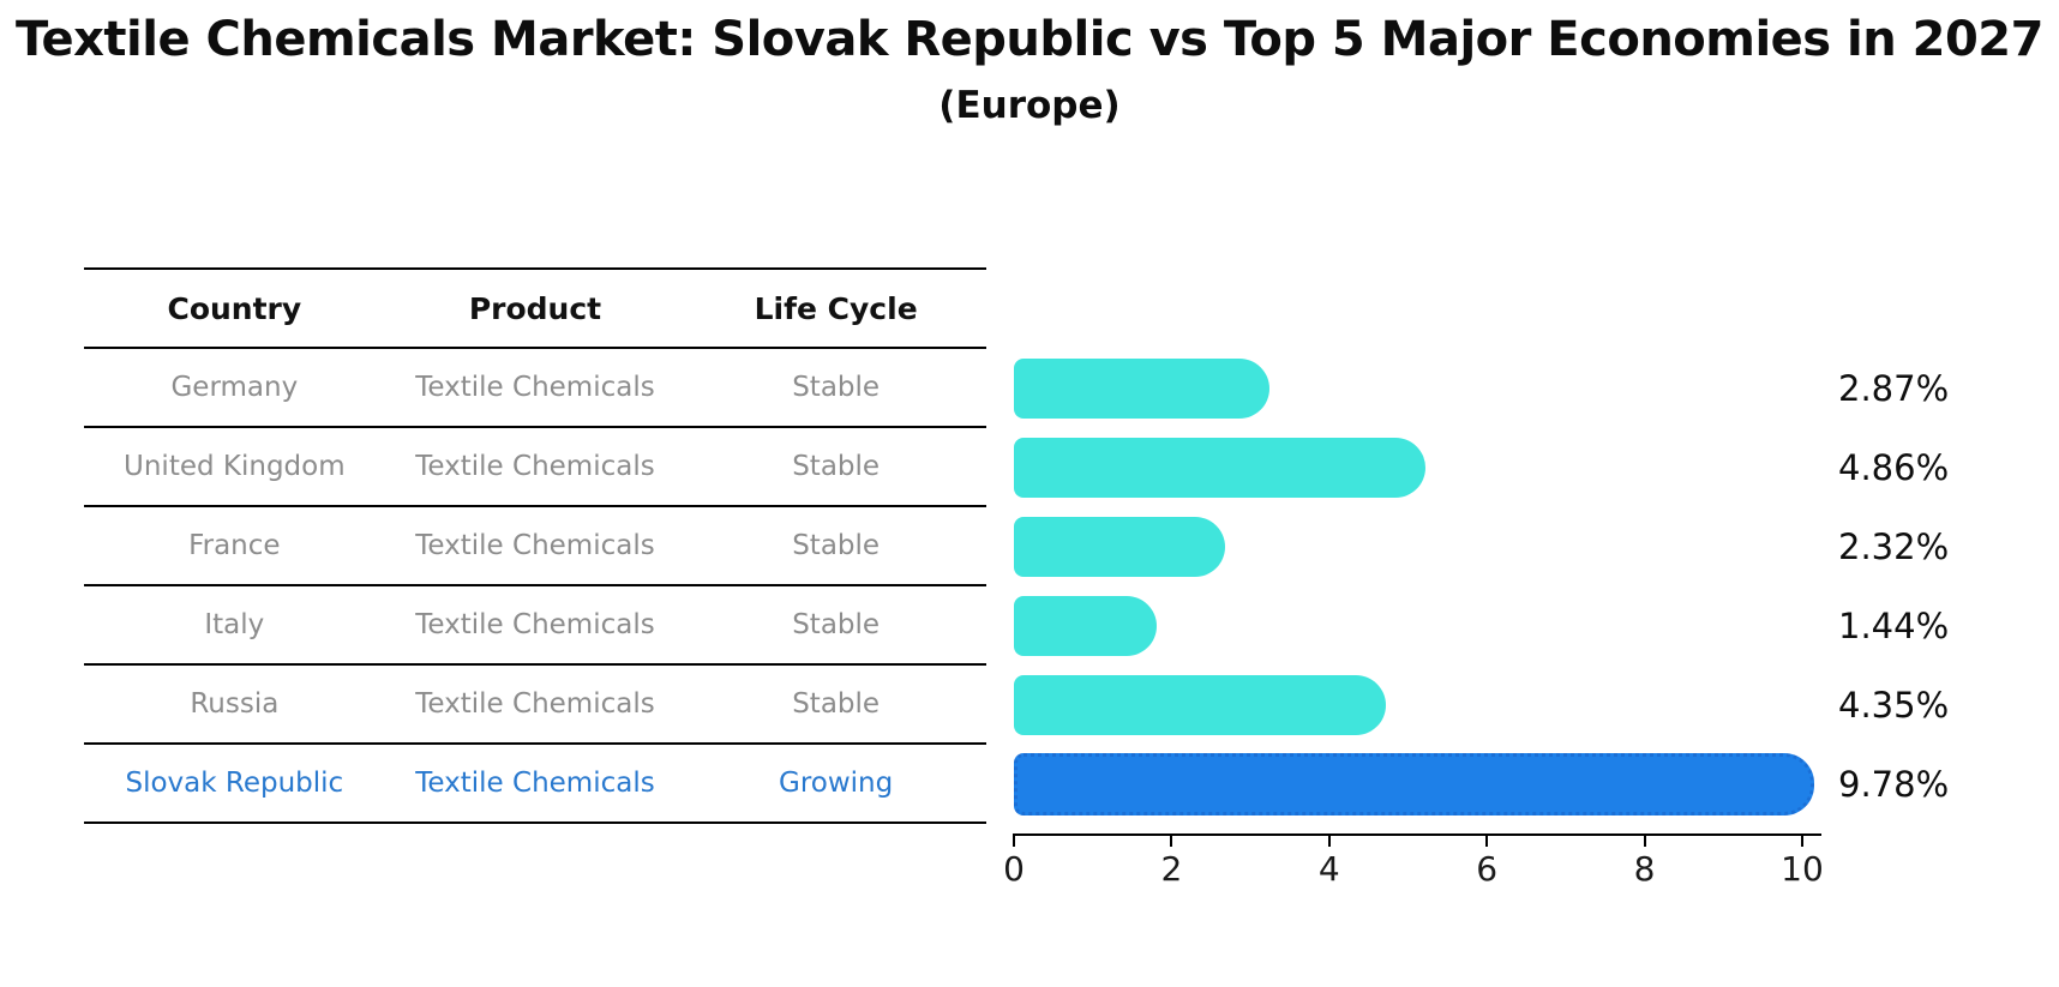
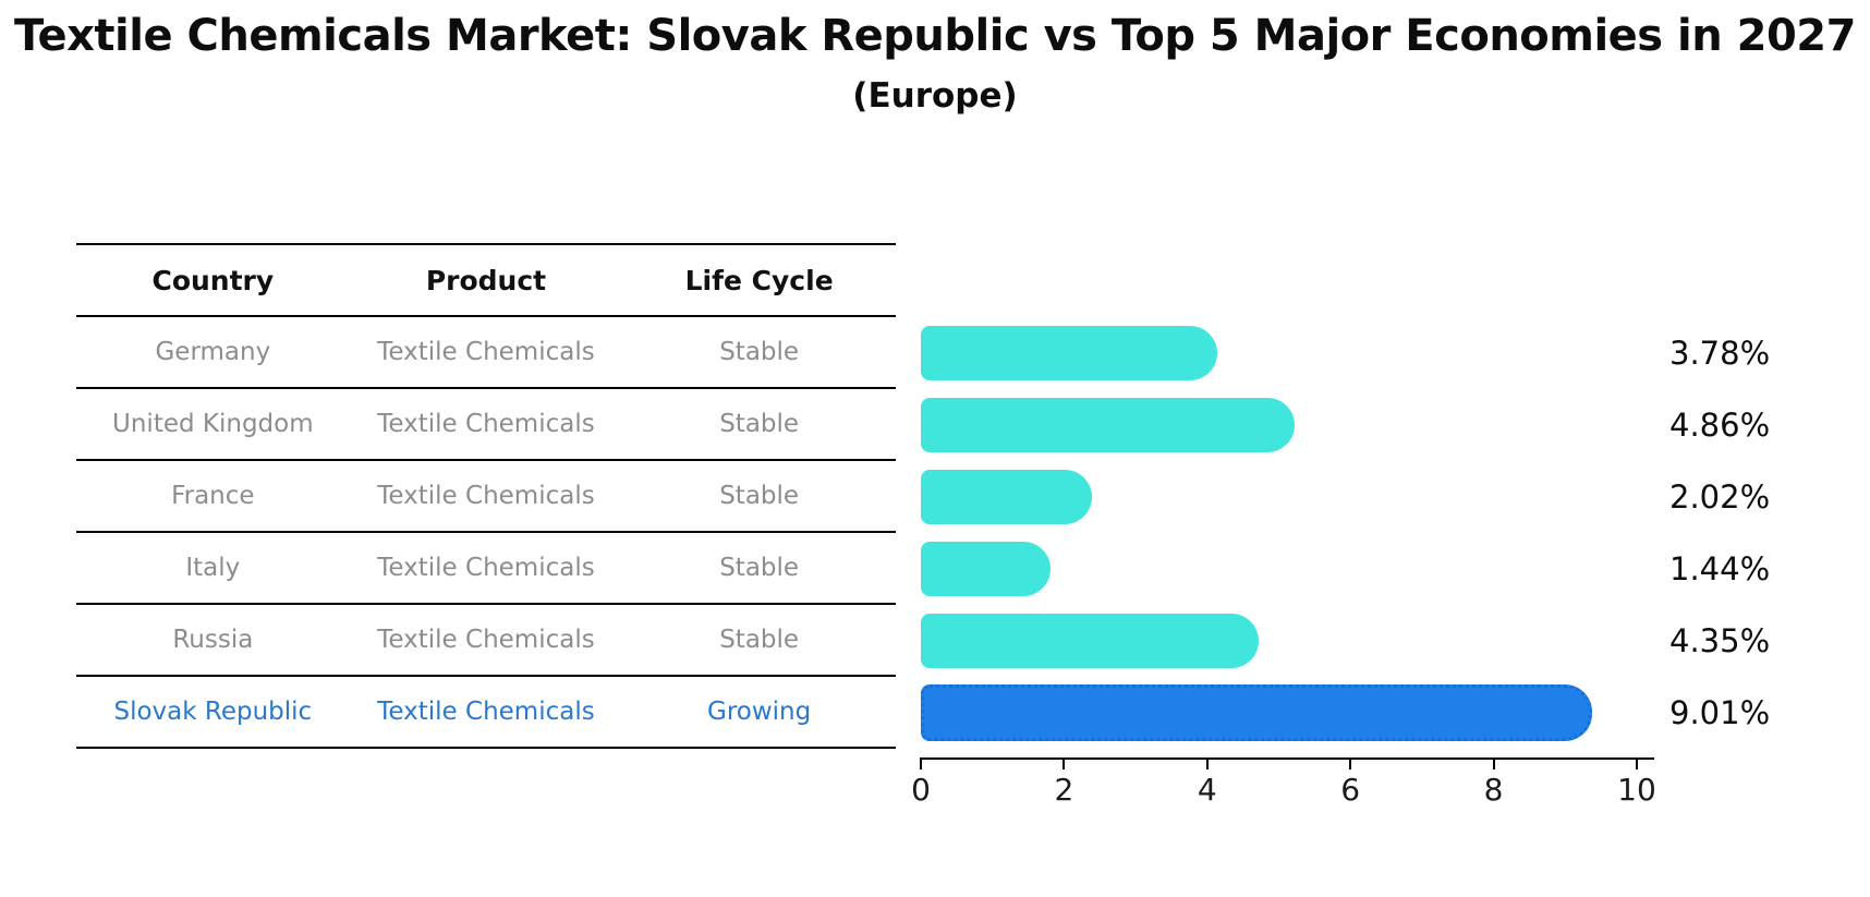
Germany: 2.87% -> 3.78%
France: 2.32% -> 2.02%
Slovak Republic: 9.78% -> 9.01%
